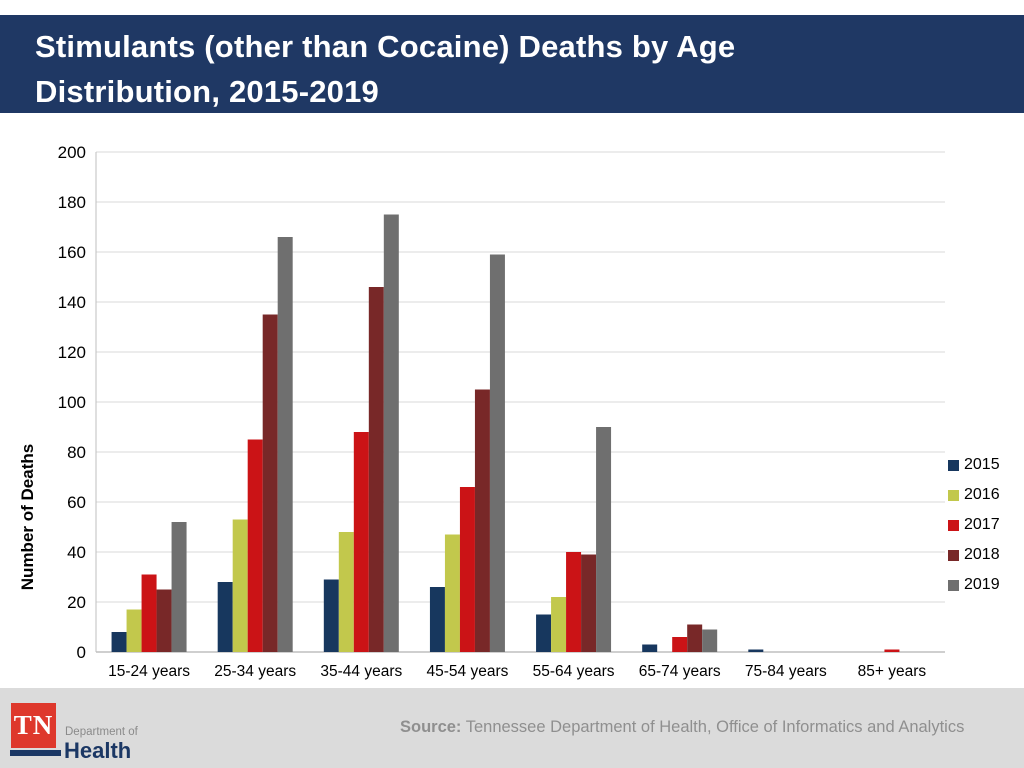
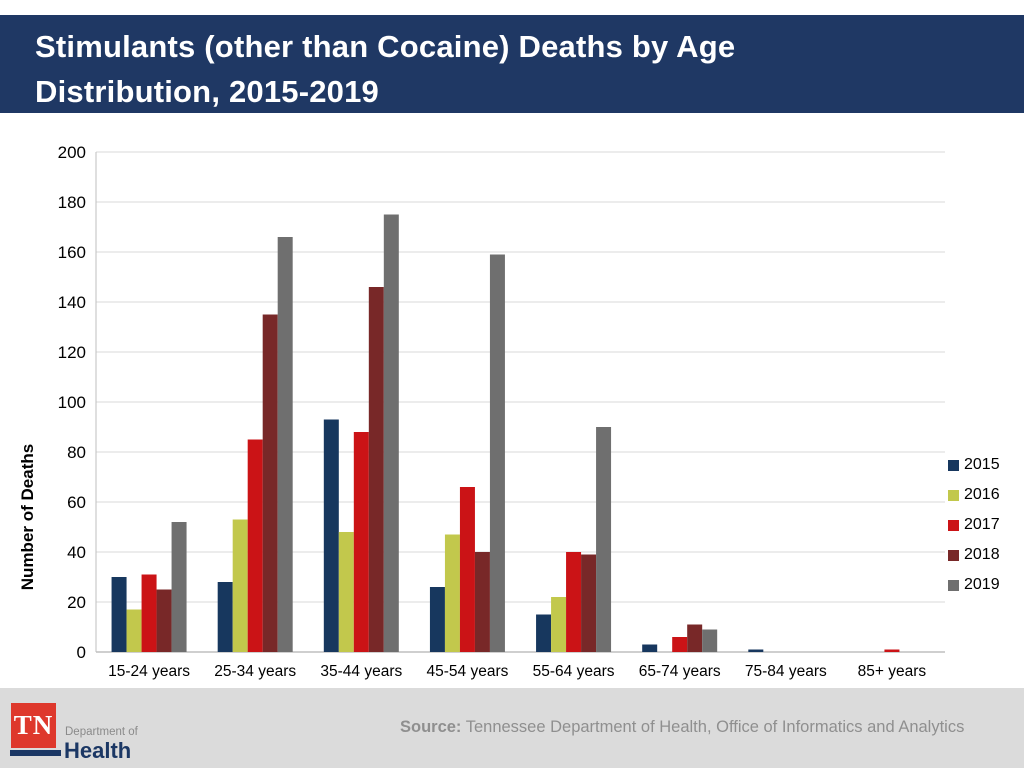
2015/15-24 years: 8 -> 30
2015/35-44 years: 29 -> 93
2018/45-54 years: 105 -> 40
